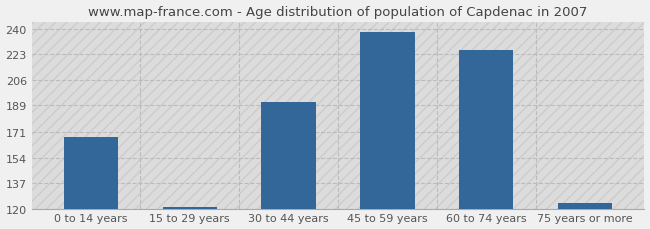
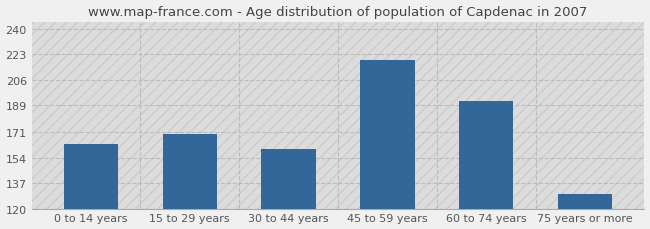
0 to 14 years: 168 -> 163
15 to 29 years: 121 -> 170
30 to 44 years: 191 -> 160
45 to 59 years: 238 -> 219
60 to 74 years: 226 -> 192
75 years or more: 124 -> 130
